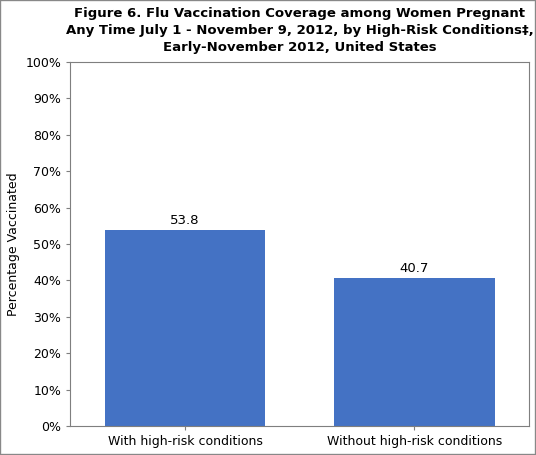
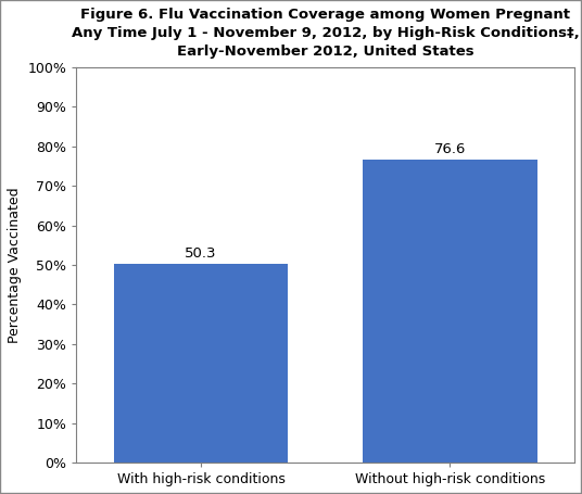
With high-risk conditions: 53.8 -> 50.3
Without high-risk conditions: 40.7 -> 76.6
